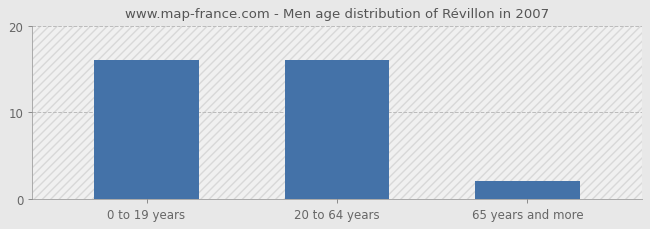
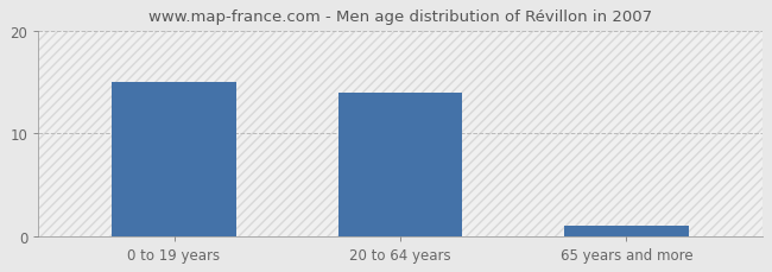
0 to 19 years: 16 -> 15
20 to 64 years: 16 -> 14
65 years and more: 2 -> 1
